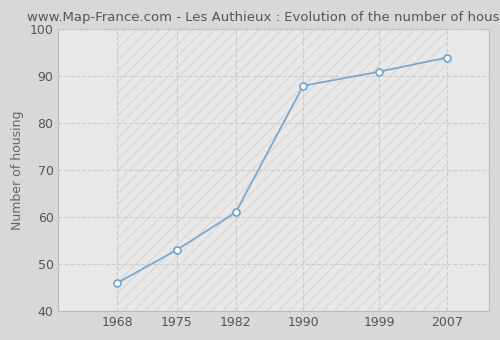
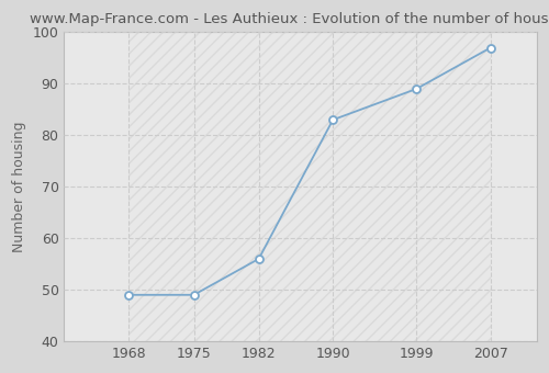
1968: 46 -> 49
1975: 53 -> 49
1982: 61 -> 56
1990: 88 -> 83
1999: 91 -> 89
2007: 94 -> 97
